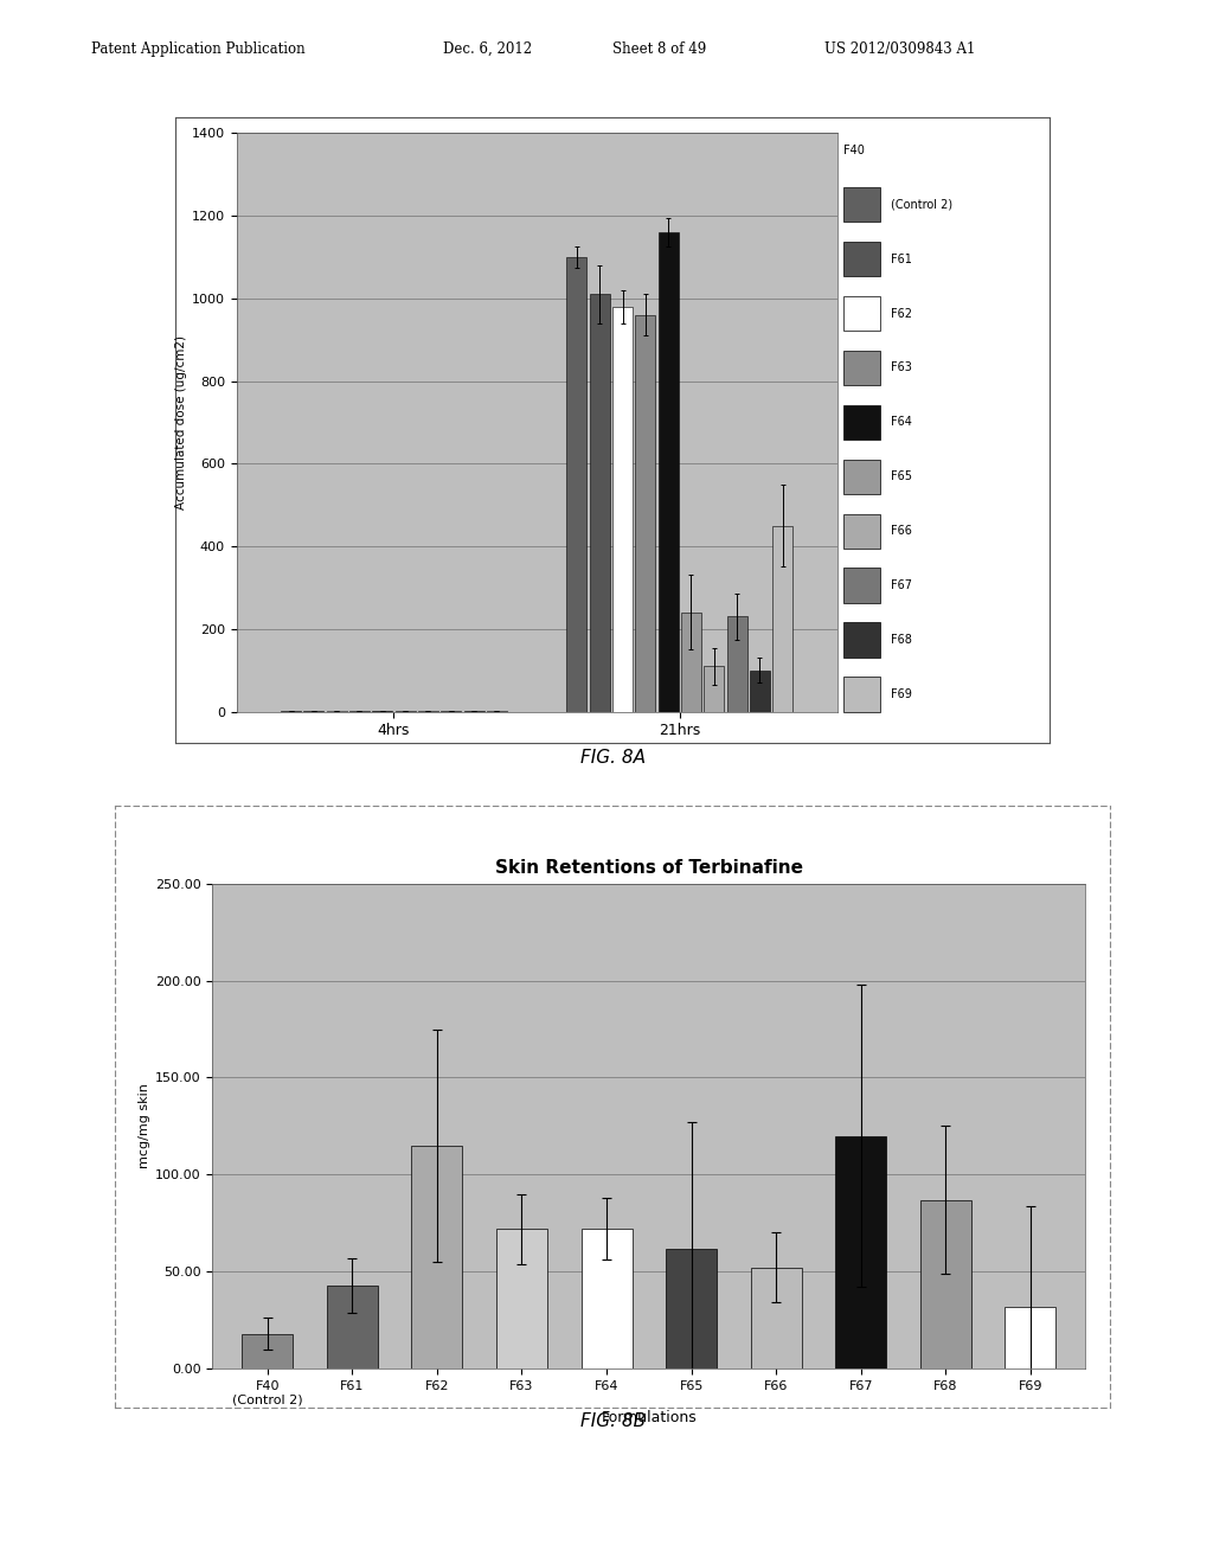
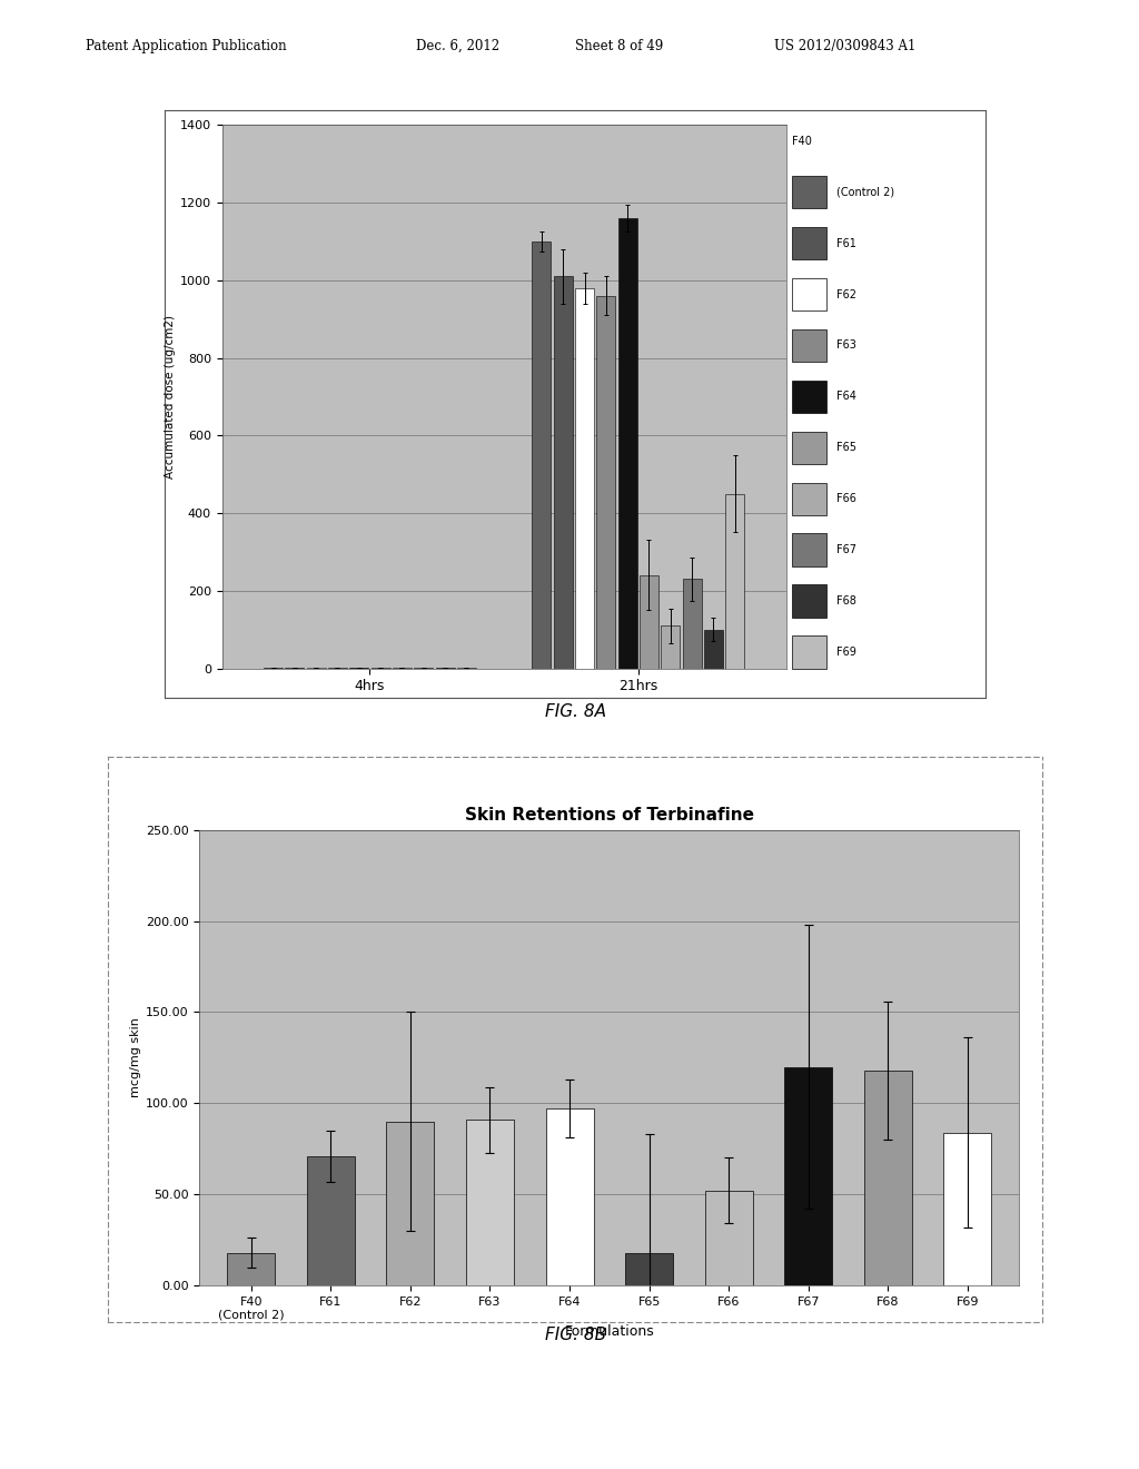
Skin Retentions of Terbinafine/F61: 43 -> 71
Skin Retentions of Terbinafine/F62: 115 -> 90
Skin Retentions of Terbinafine/F63: 72 -> 91
Skin Retentions of Terbinafine/F64: 72 -> 97
Skin Retentions of Terbinafine/F65: 62 -> 18
Skin Retentions of Terbinafine/F68: 87 -> 118
Skin Retentions of Terbinafine/F69: 32 -> 84
